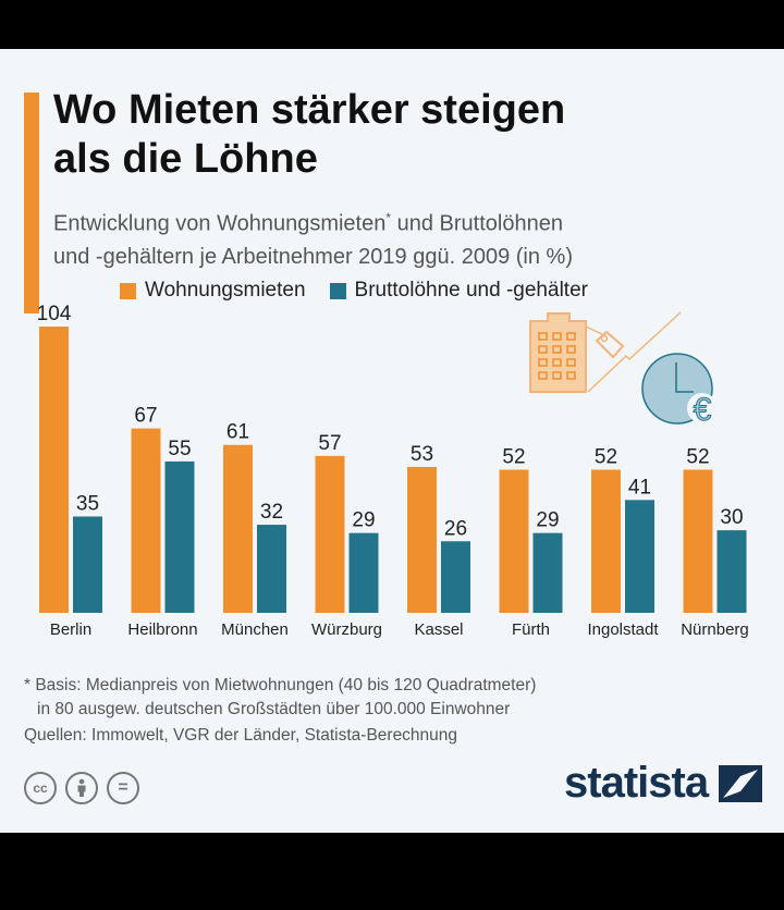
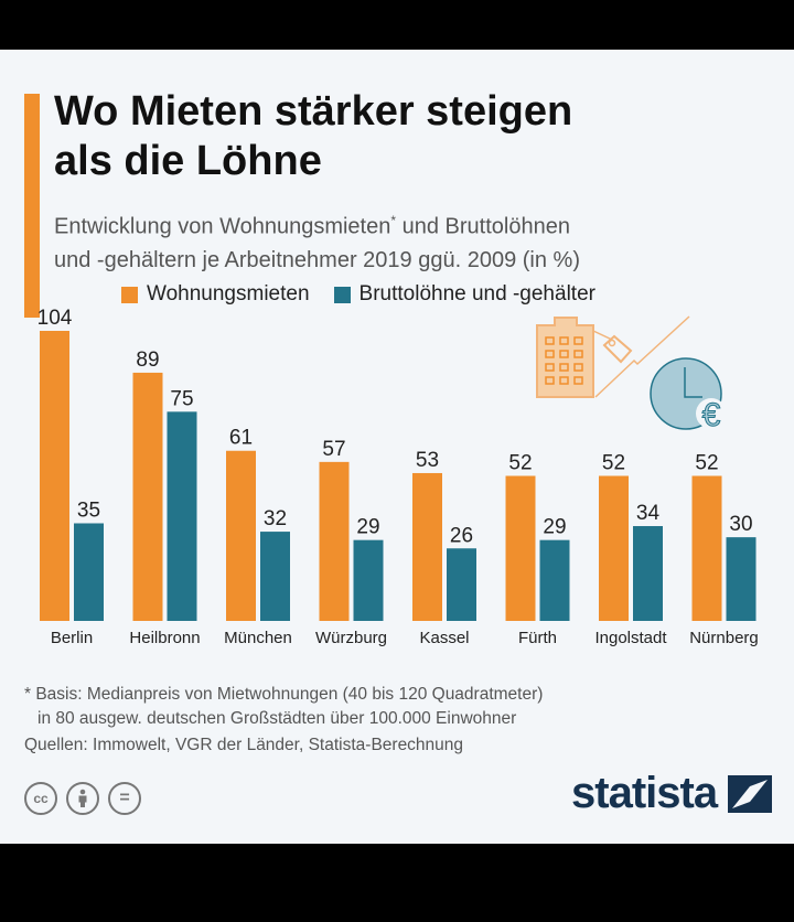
Wohnungsmieten/Heilbronn: 67 -> 89
Bruttolöhne und -gehälter/Heilbronn: 55 -> 75
Bruttolöhne und -gehälter/Ingolstadt: 41 -> 34
